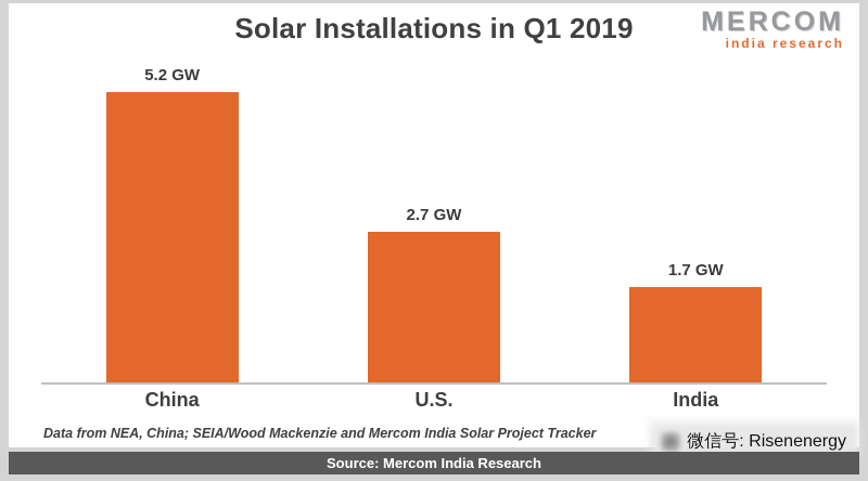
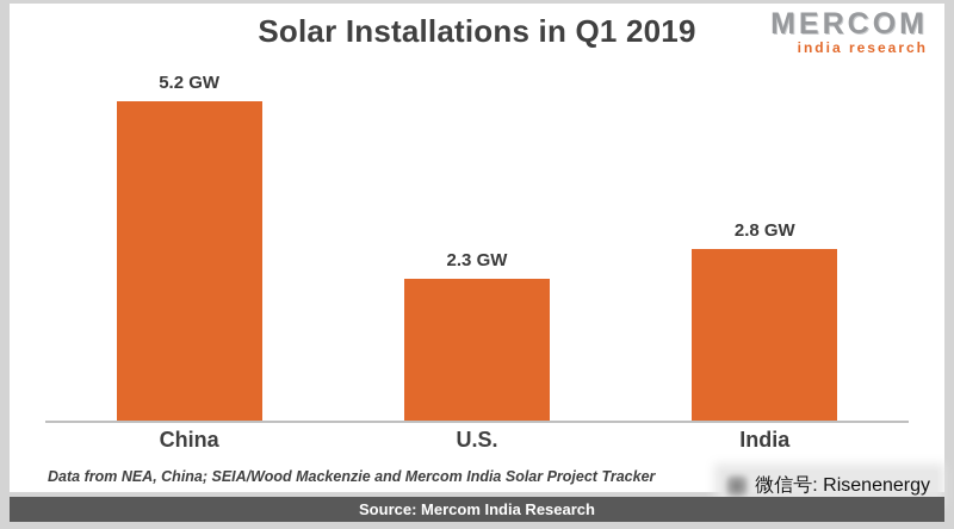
U.S.: 2.7 -> 2.3
India: 1.7 -> 2.8
